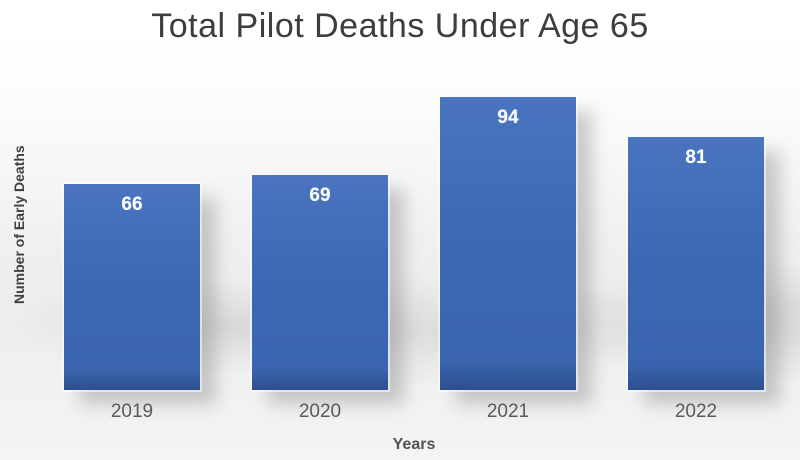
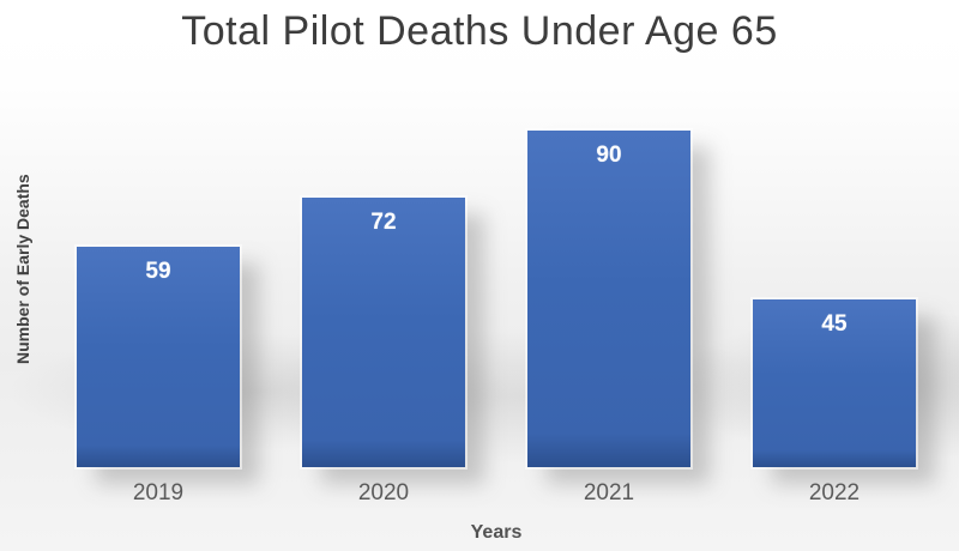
2019: 66 -> 59
2020: 69 -> 72
2021: 94 -> 90
2022: 81 -> 45
